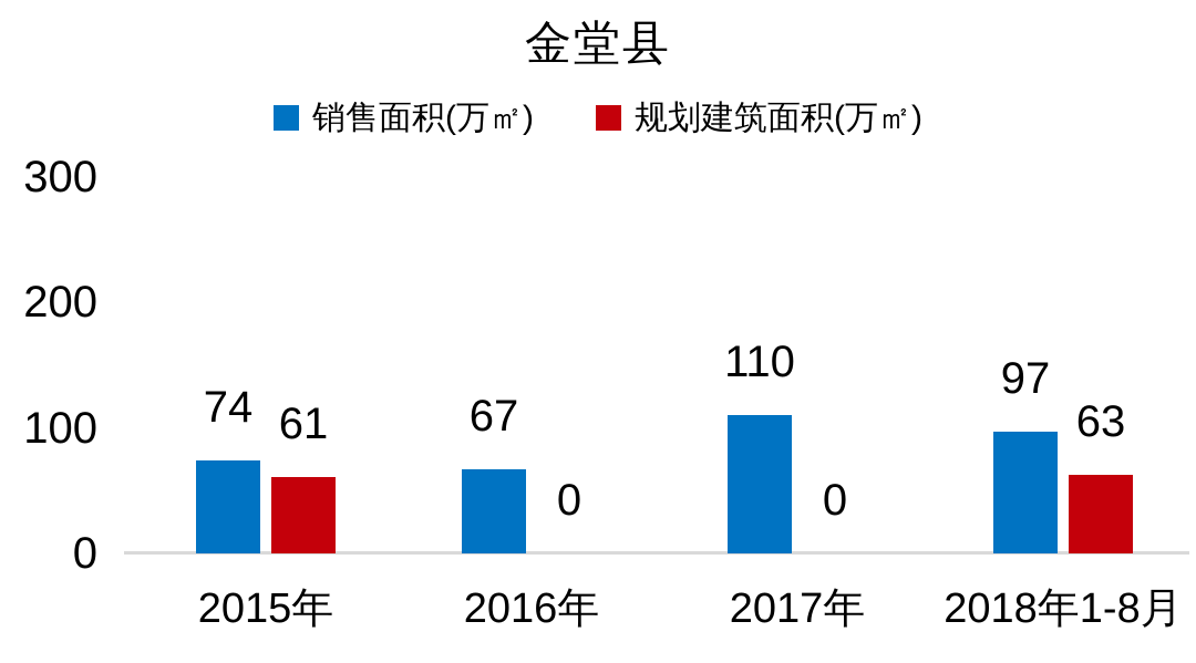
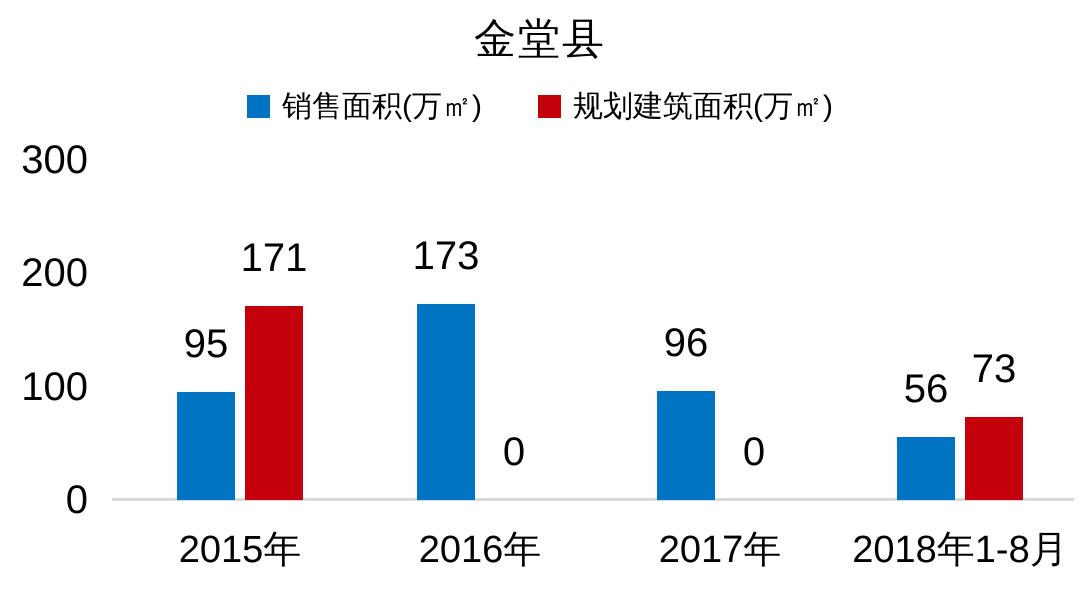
销售面积(万㎡)/2015年: 74 -> 95
规划建筑面积(万㎡)/2015年: 61 -> 171
销售面积(万㎡)/2016年: 67 -> 173
销售面积(万㎡)/2017年: 110 -> 96
销售面积(万㎡)/2018年1-8月: 97 -> 56
规划建筑面积(万㎡)/2018年1-8月: 63 -> 73
